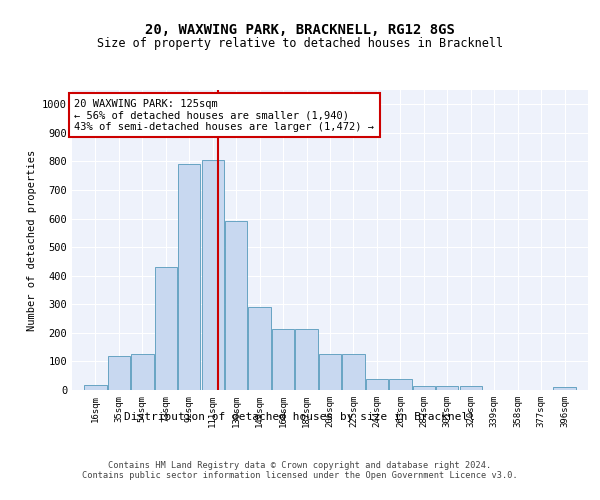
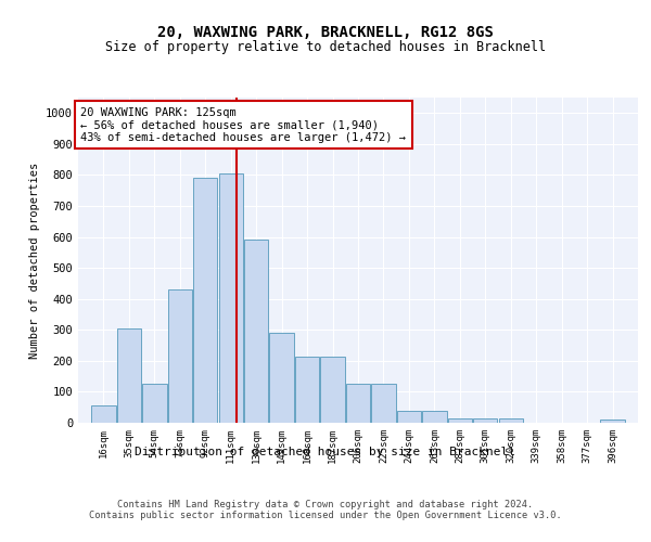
16sqm: 18 -> 55
35sqm: 120 -> 305
